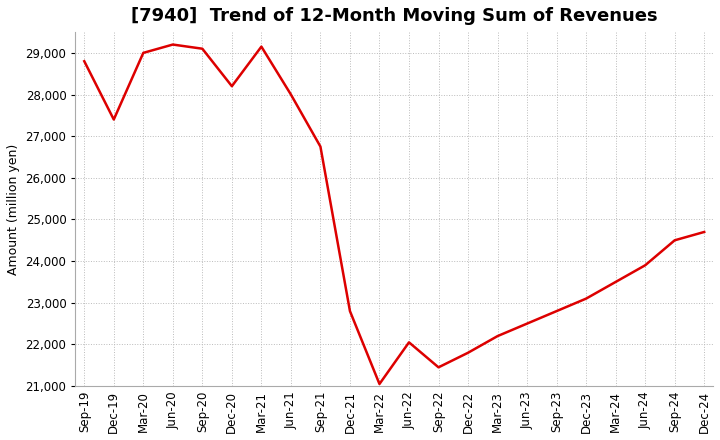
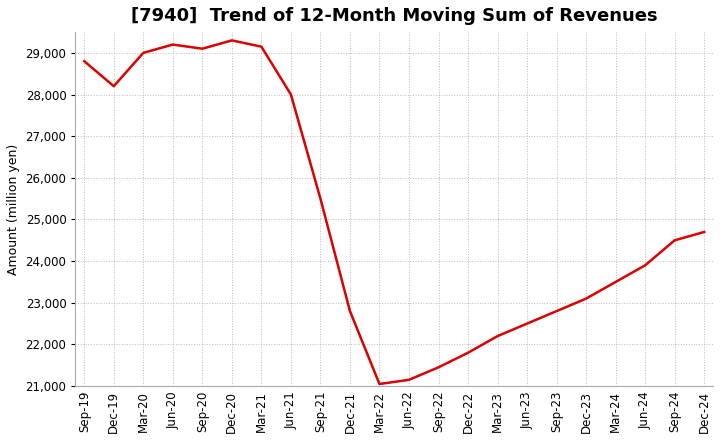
Dec-19: 27,400 -> 28,200
Dec-20: 28,200 -> 29,300
Sep-21: 26,750 -> 25,500
Jun-22: 22,050 -> 21,150
